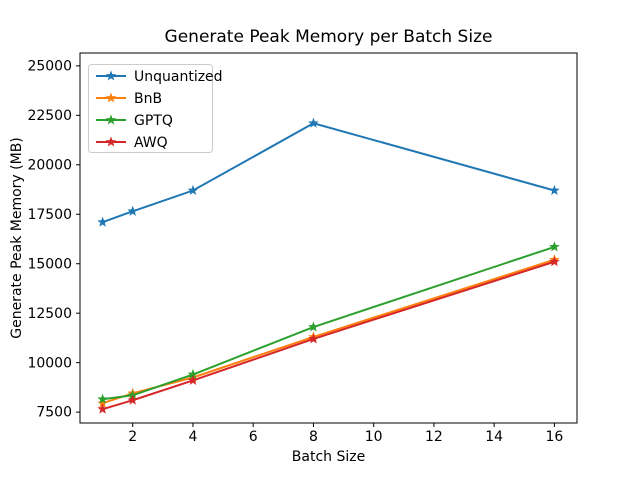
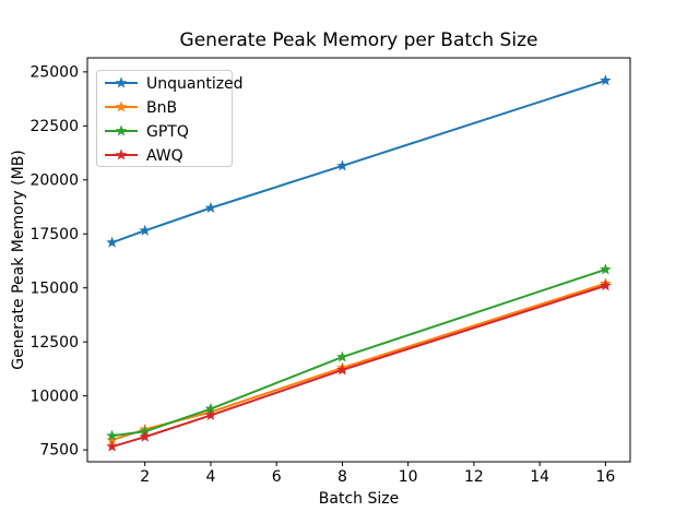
Unquantized/8: 22100 -> 20600
Unquantized/16: 18700 -> 24600
